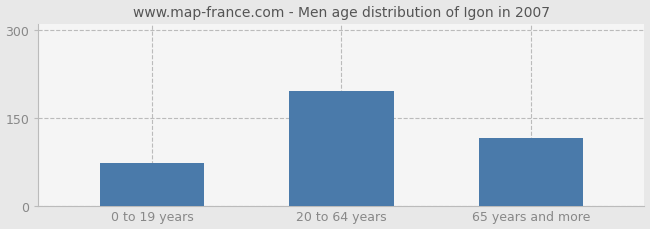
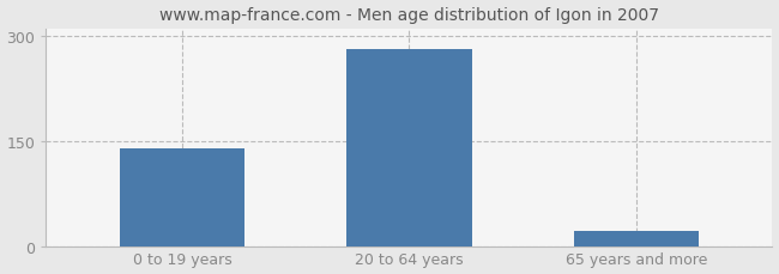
0 to 19 years: 72 -> 140
20 to 64 years: 196 -> 281
65 years and more: 116 -> 22
